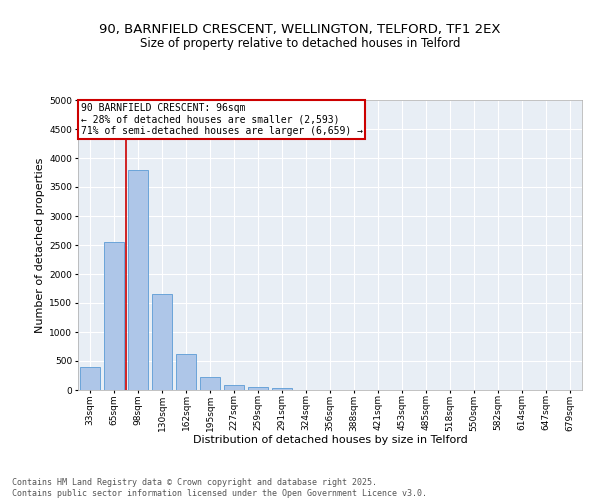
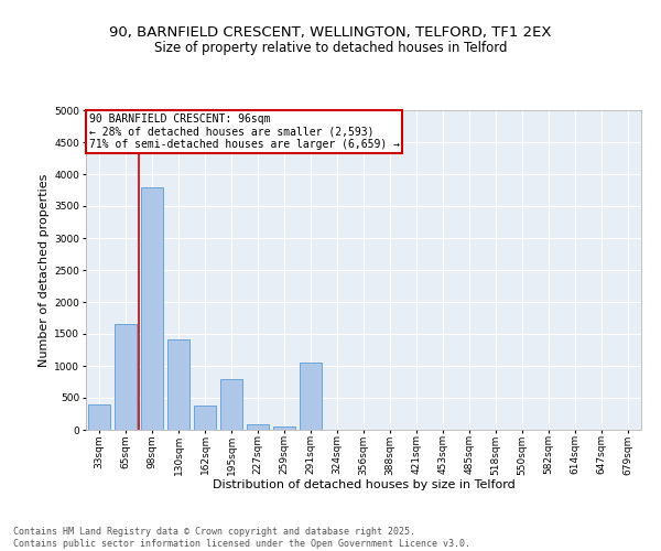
65sqm: 2560 -> 1660
130sqm: 1650 -> 1420
162sqm: 620 -> 380
195sqm: 230 -> 800
291sqm: 40 -> 1060
